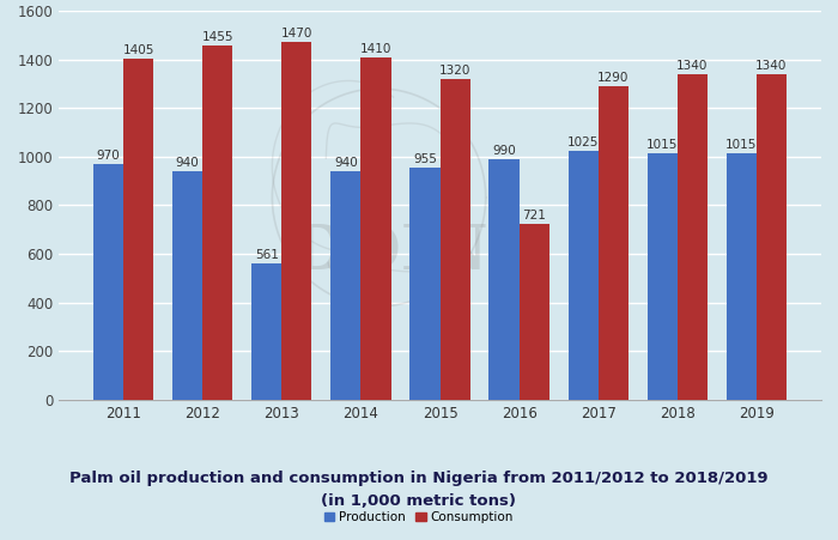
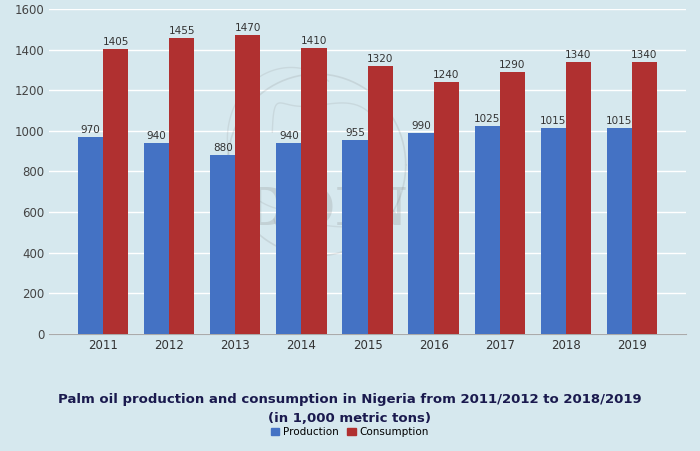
Production/2013: 561 -> 880
Consumption/2016: 721 -> 1240
